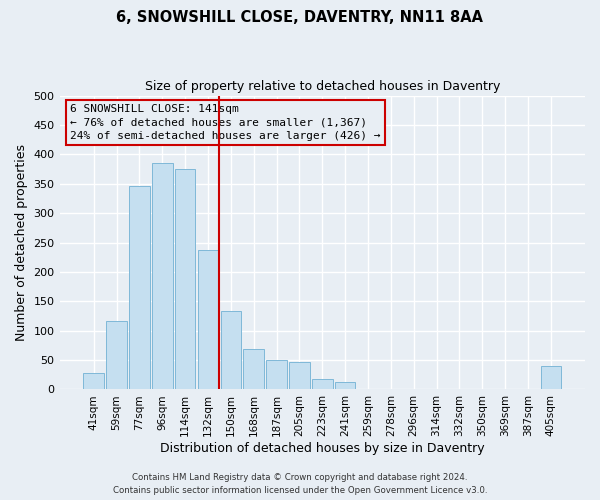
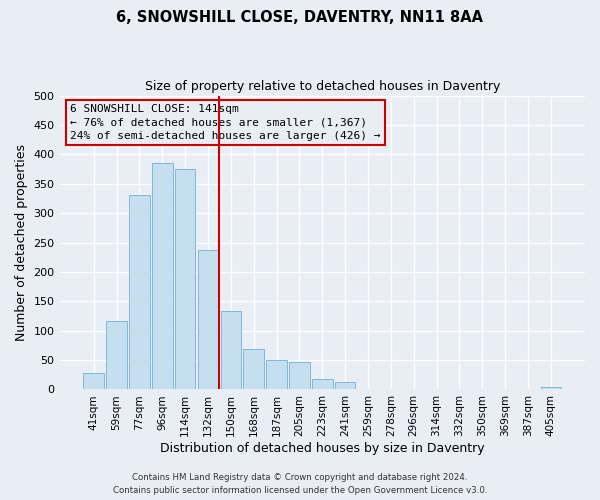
77sqm: 346 -> 330
405sqm: 40 -> 5
